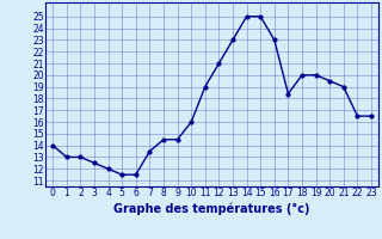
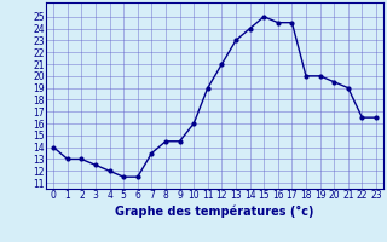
14: 25.0 -> 24.0
16: 23.0 -> 24.5
17: 18.4 -> 24.5
